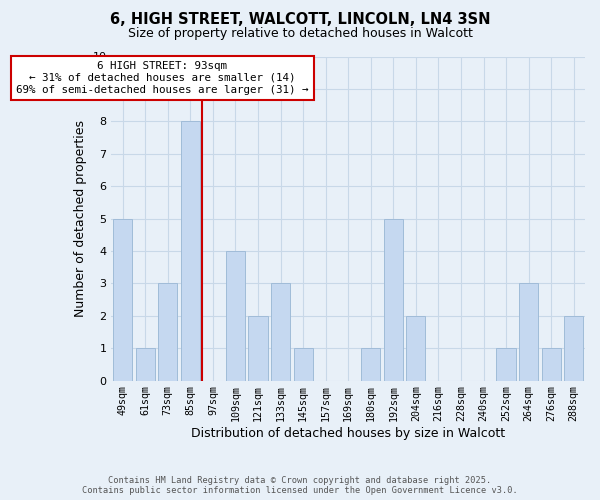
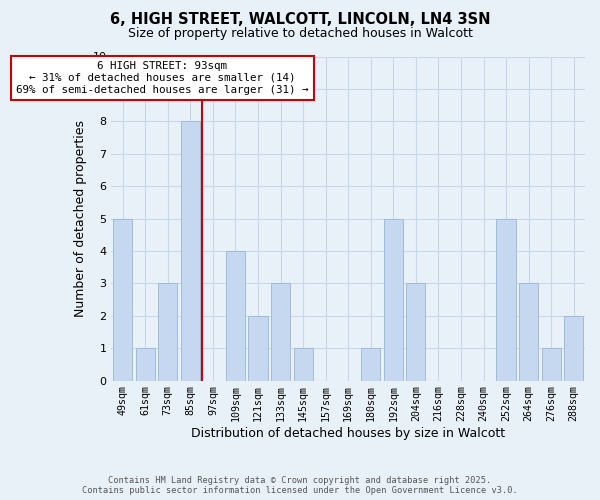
204sqm: 2 -> 3
252sqm: 1 -> 5
